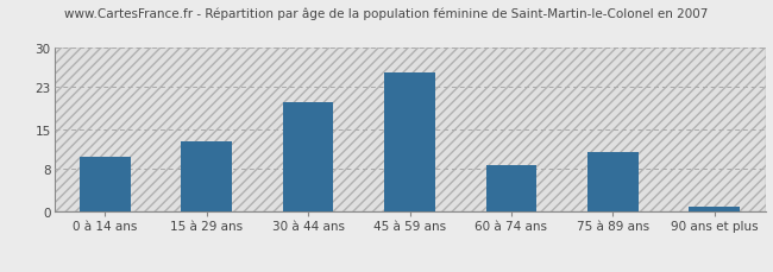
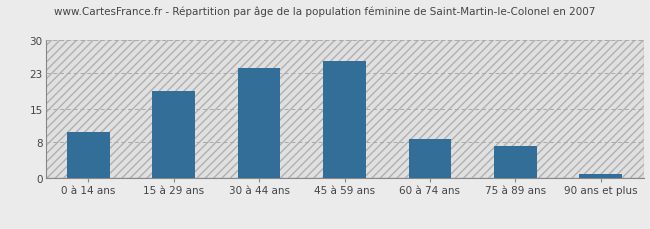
15 à 29 ans: 13.0 -> 19.0
30 à 44 ans: 20.0 -> 24.0
75 à 89 ans: 11.0 -> 7.0
